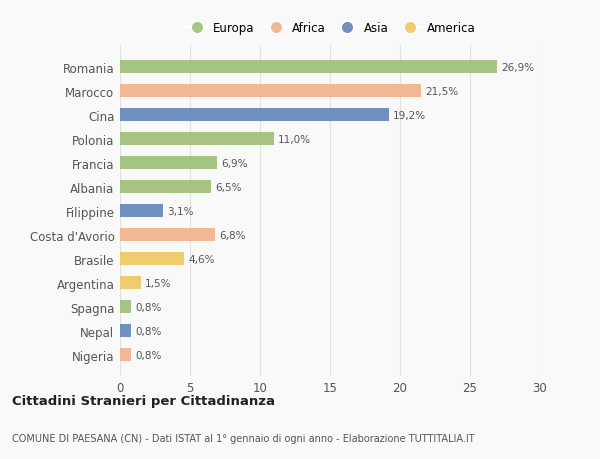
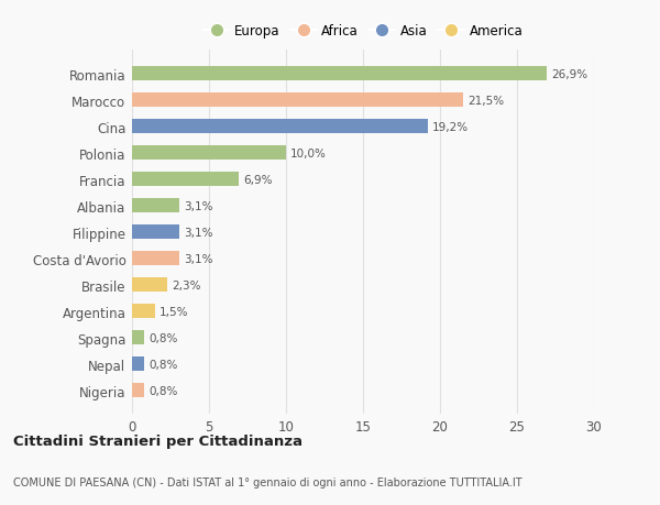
Polonia: 11,0% -> 10,0%
Albania: 6,5% -> 3,1%
Costa d'Avorio: 6,8% -> 3,1%
Brasile: 4,6% -> 2,3%
